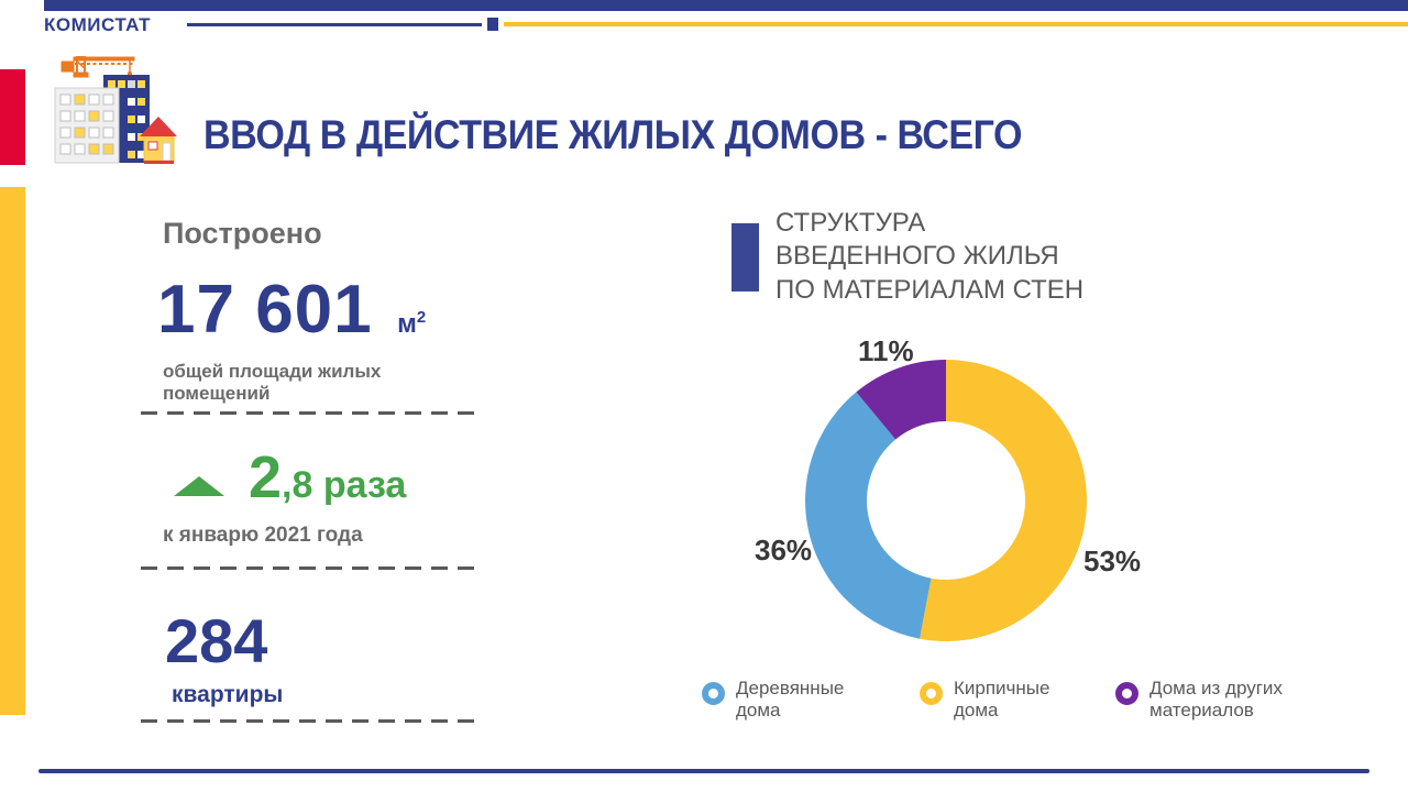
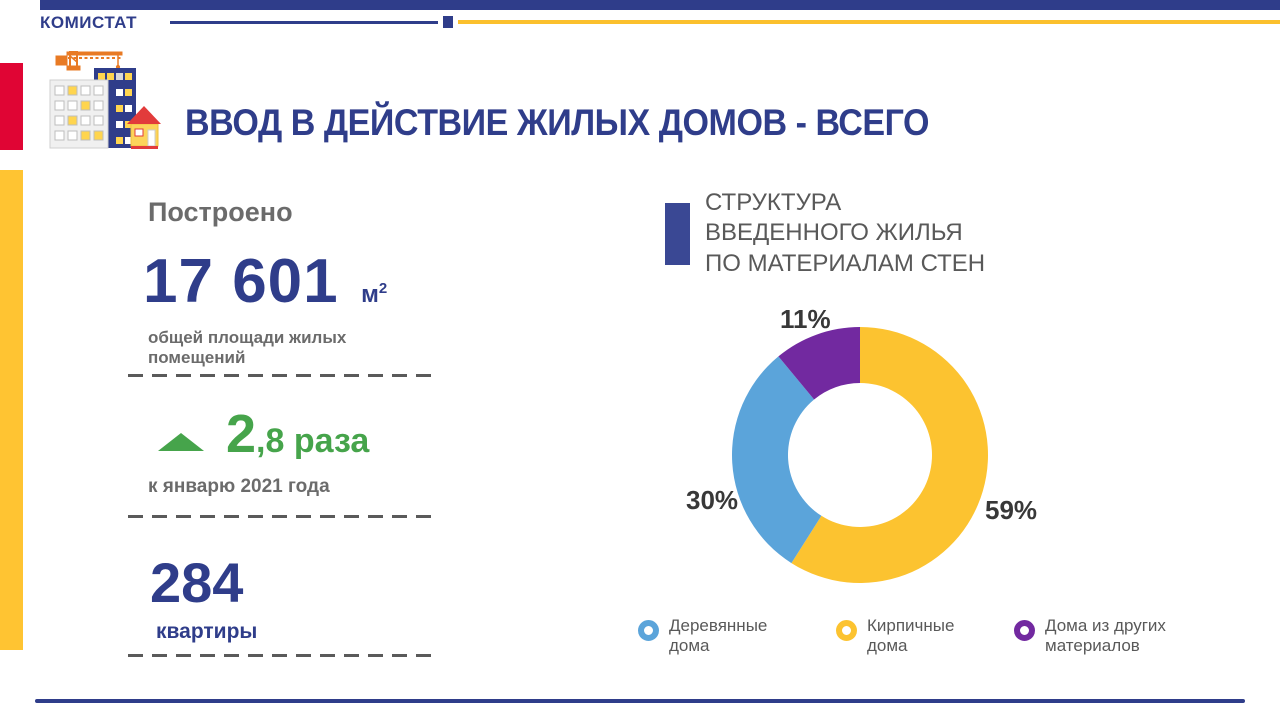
Кирпичные дома: 53% -> 59%
Деревянные дома: 36% -> 30%
